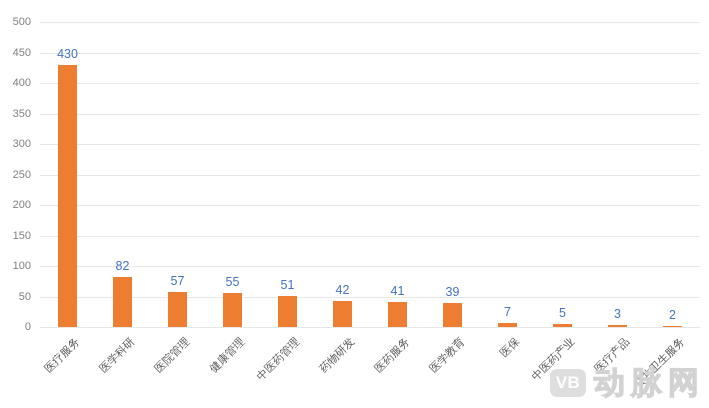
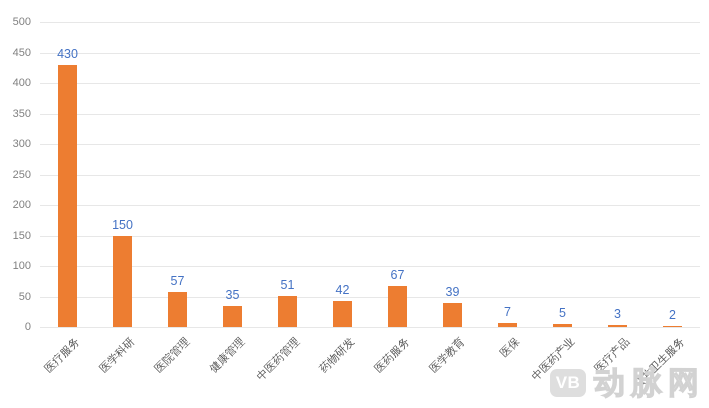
医学科研: 82 -> 150
健康管理: 55 -> 35
医药服务: 41 -> 67
